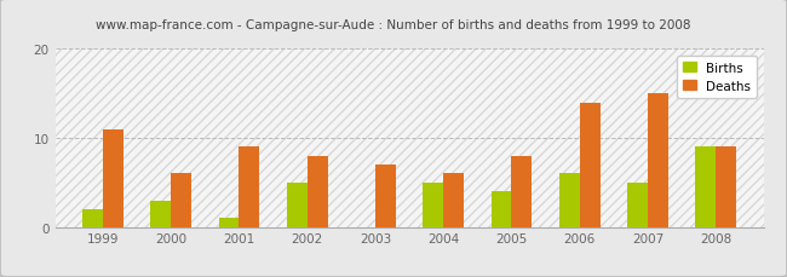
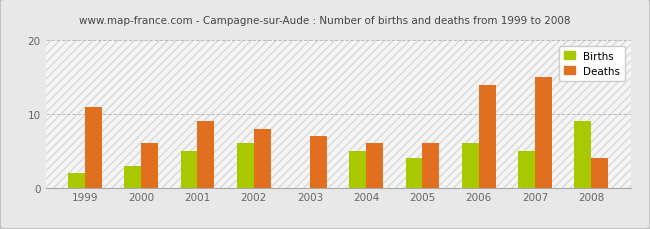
Births/2001: 1 -> 5
Births/2002: 5 -> 6
Deaths/2005: 8 -> 6
Deaths/2008: 9 -> 4
